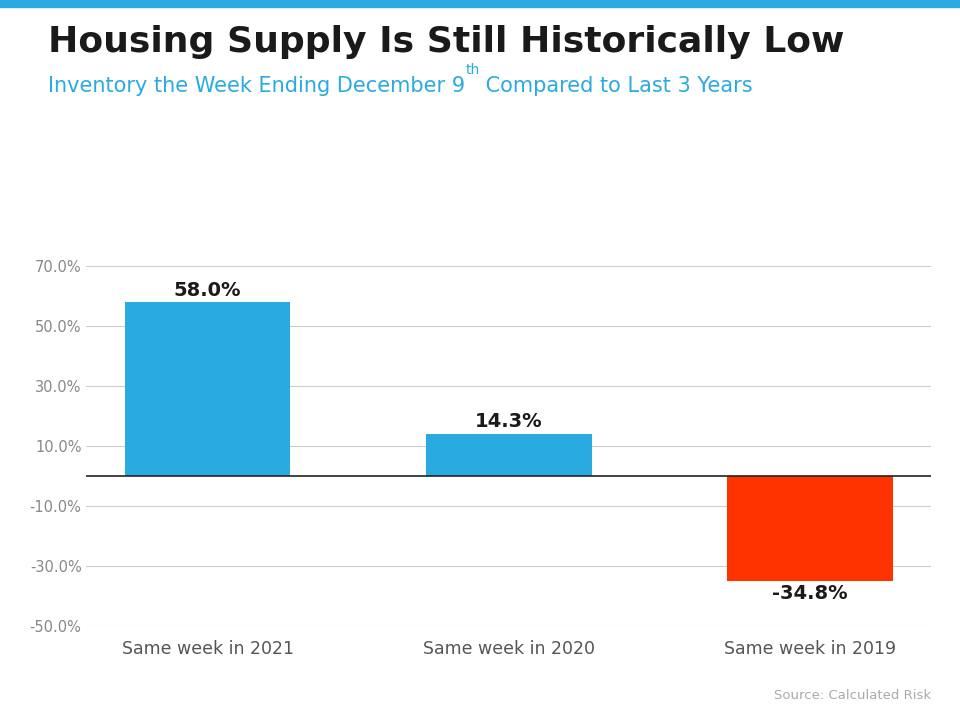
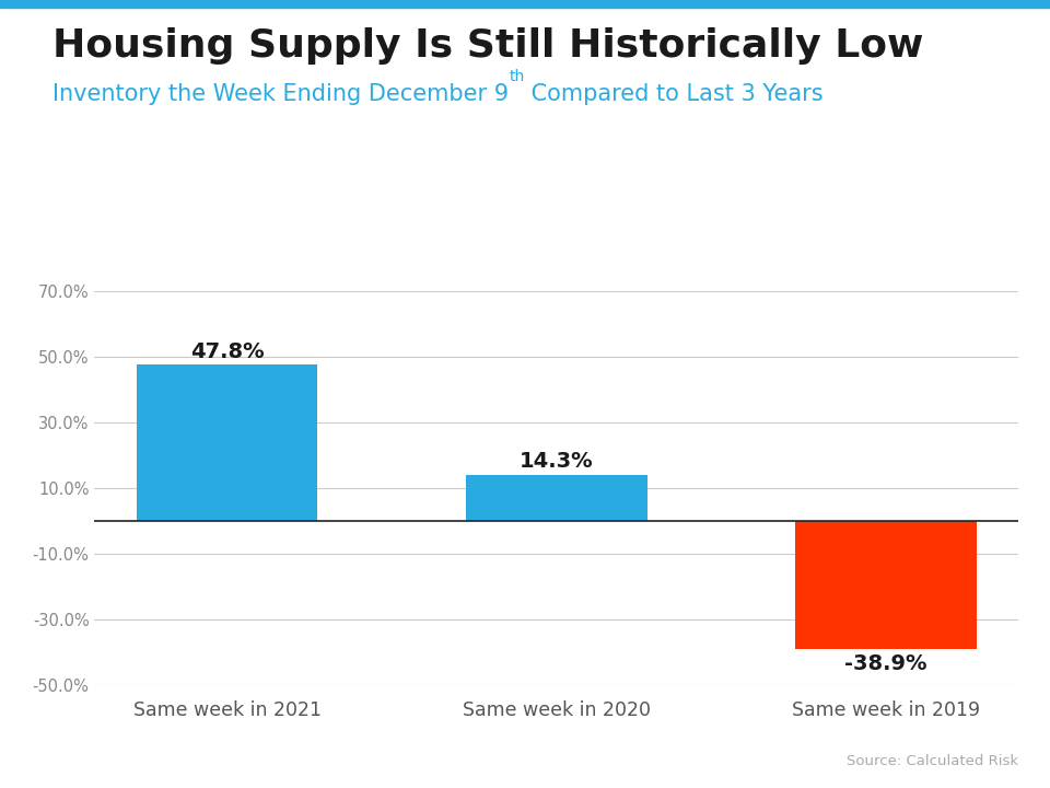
Same week in 2021: 58.0% -> 47.8%
Same week in 2019: -34.8% -> -38.9%
